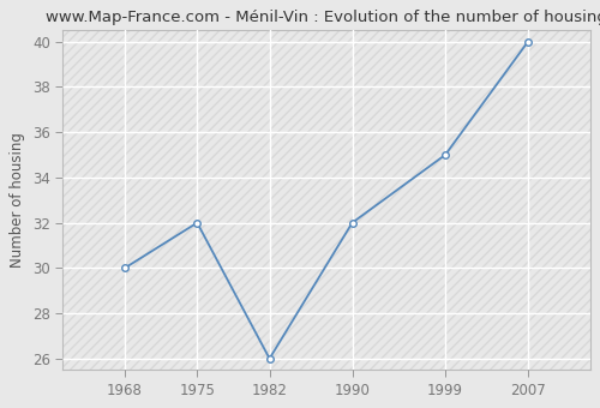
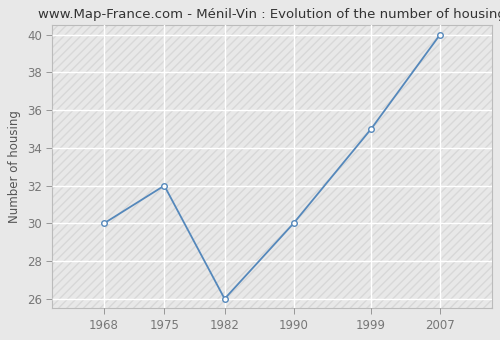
1990: 32 -> 30
